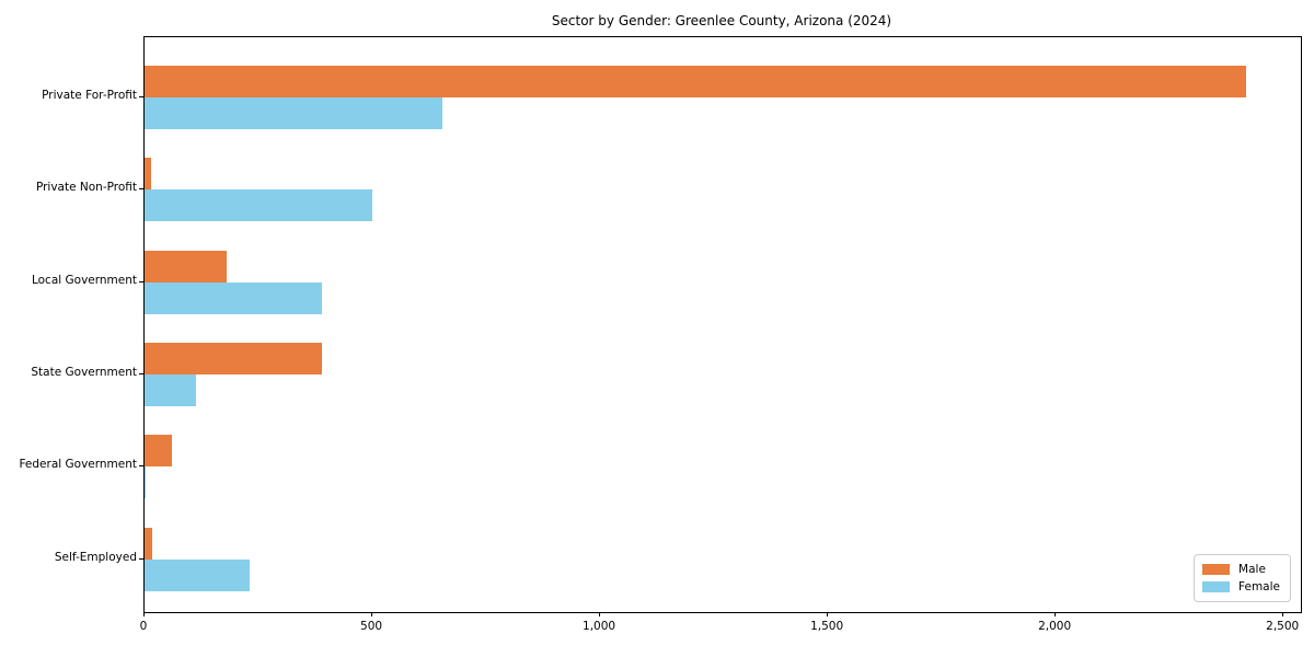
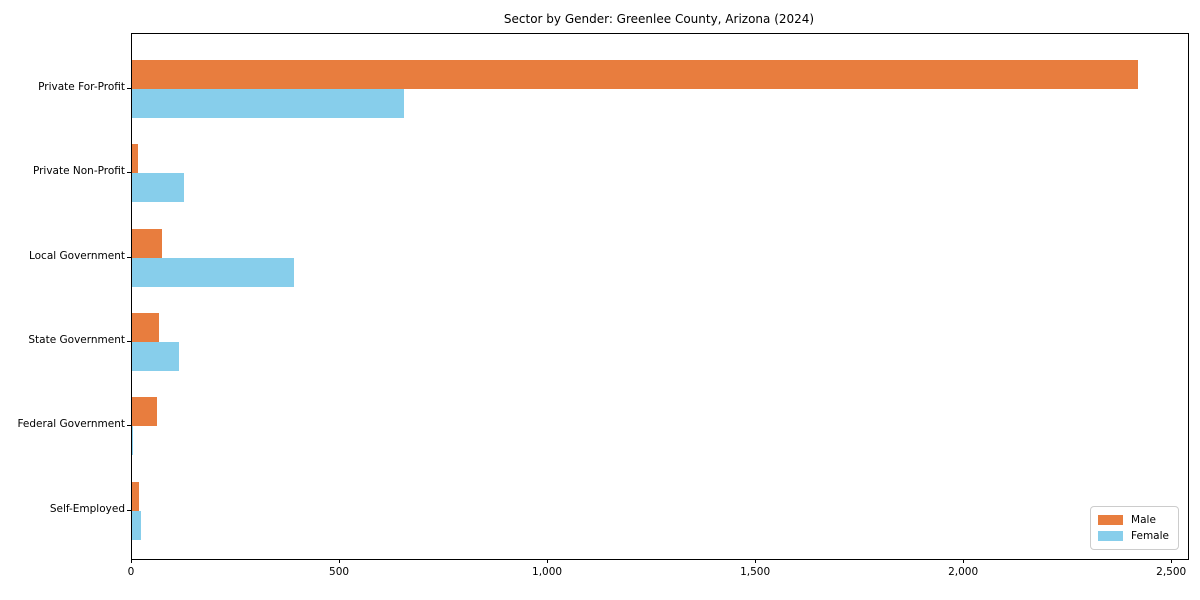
Female/Private Non-Profit: 500 -> 120
Male/Local Government: 180 -> 70
Male/State Government: 390 -> 60
Female/Self-Employed: 230 -> 20
